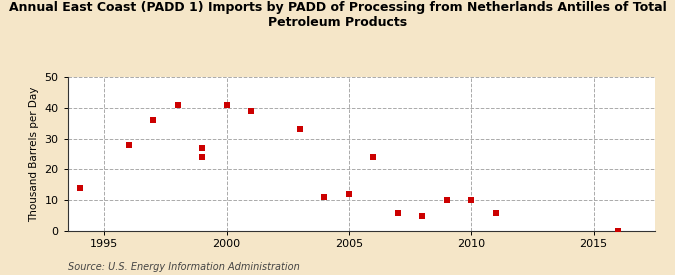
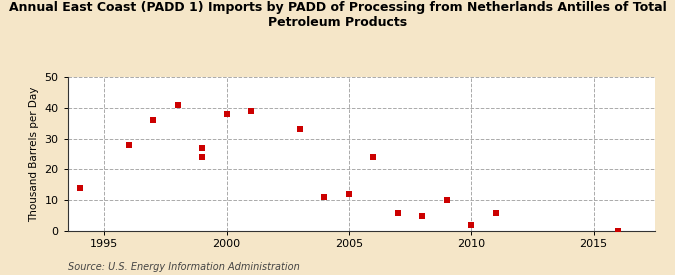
2000: 41 -> 38
2010: 10 -> 2
